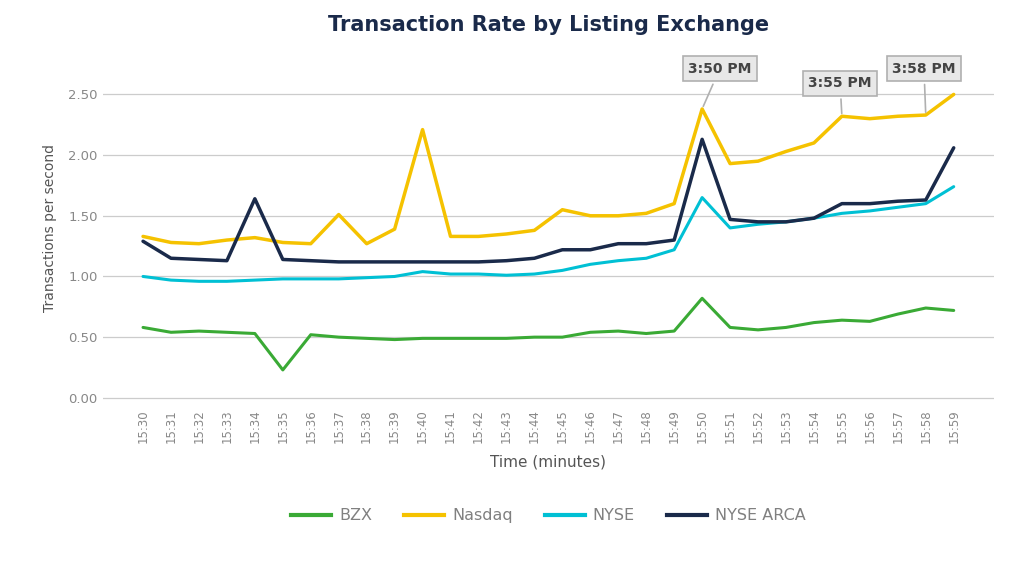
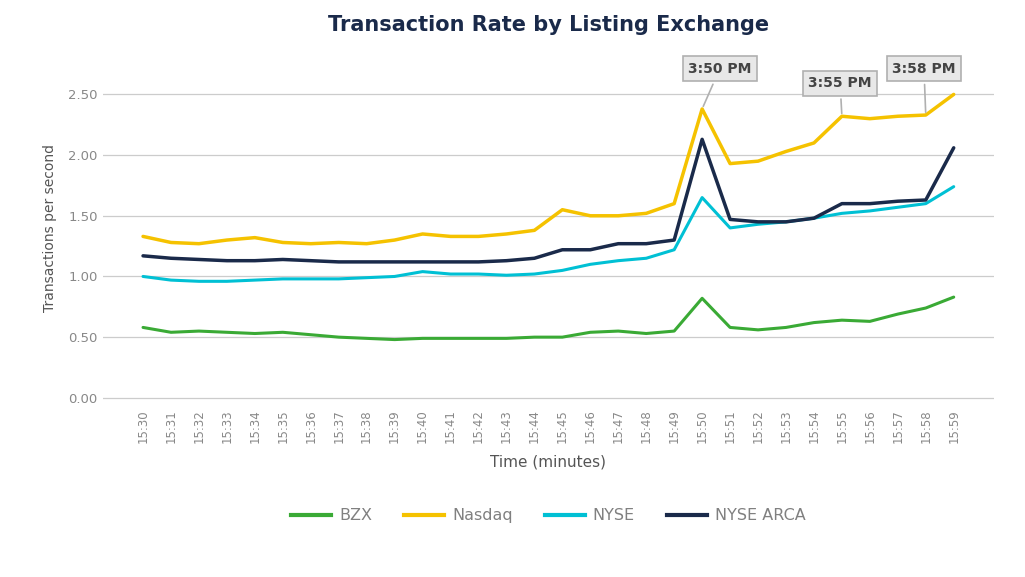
NYSE ARCA/15:30: 1.29 -> 1.17
NYSE ARCA/15:34: 1.64 -> 1.13
BZX/15:35: 0.23 -> 0.54
Nasdaq/15:37: 1.51 -> 1.28
Nasdaq/15:39: 1.39 -> 1.30
Nasdaq/15:40: 2.21 -> 1.35
BZX/15:59: 0.72 -> 0.83
